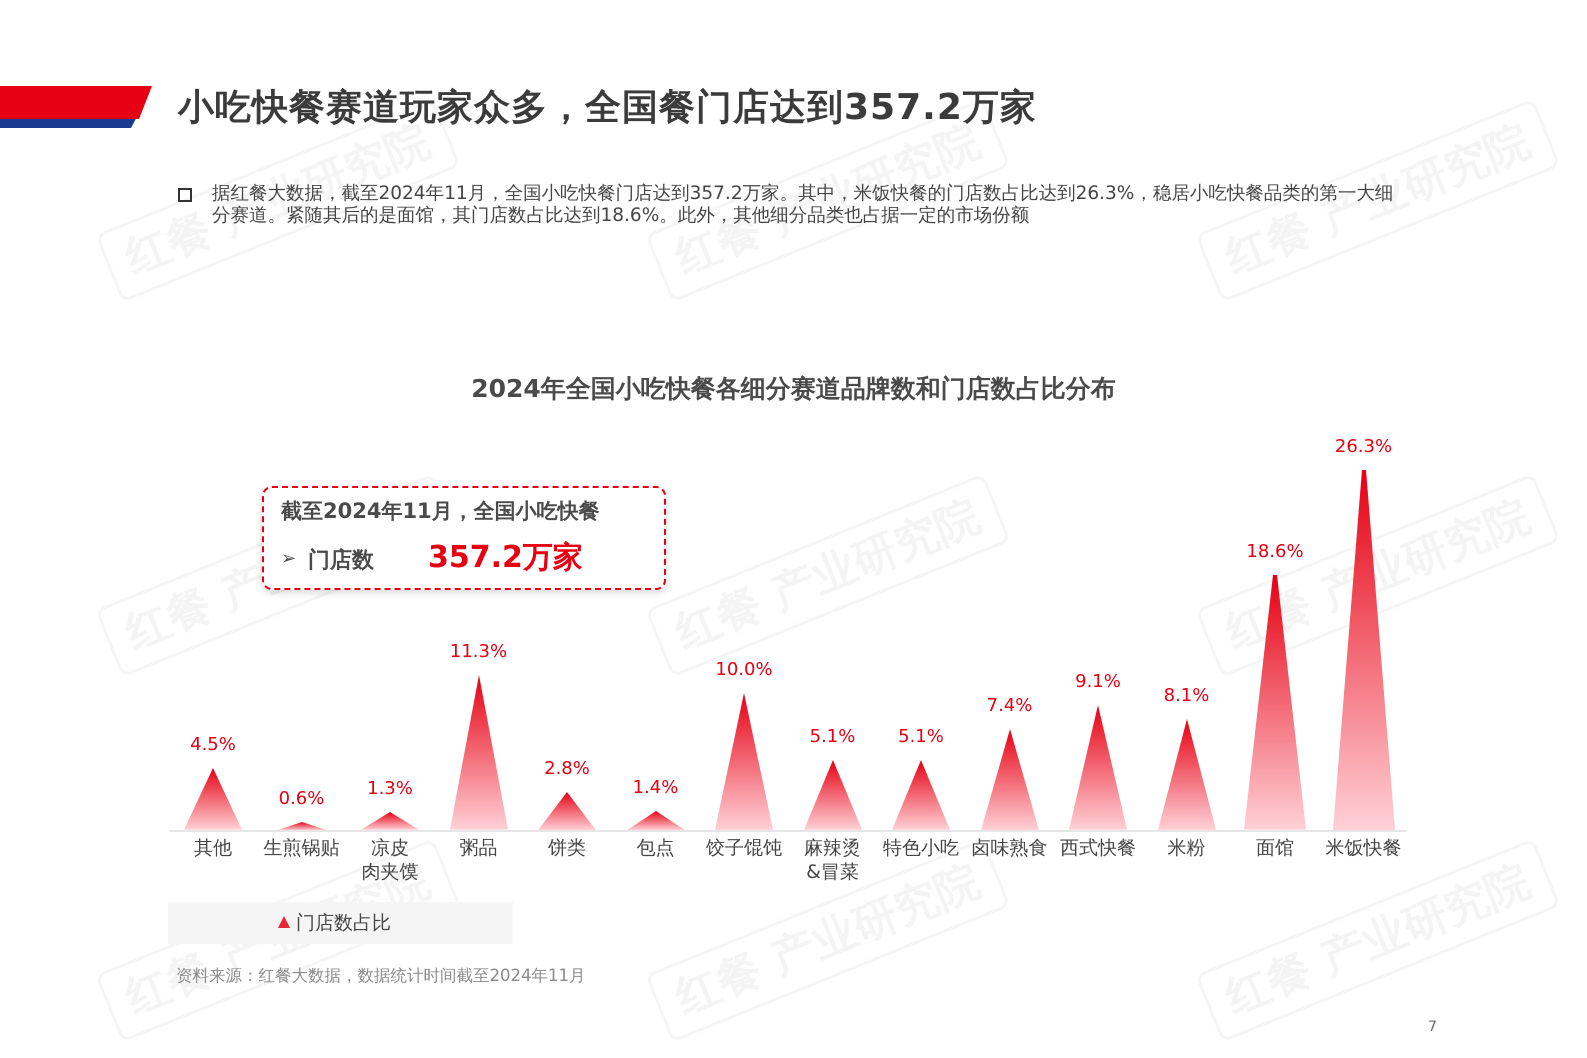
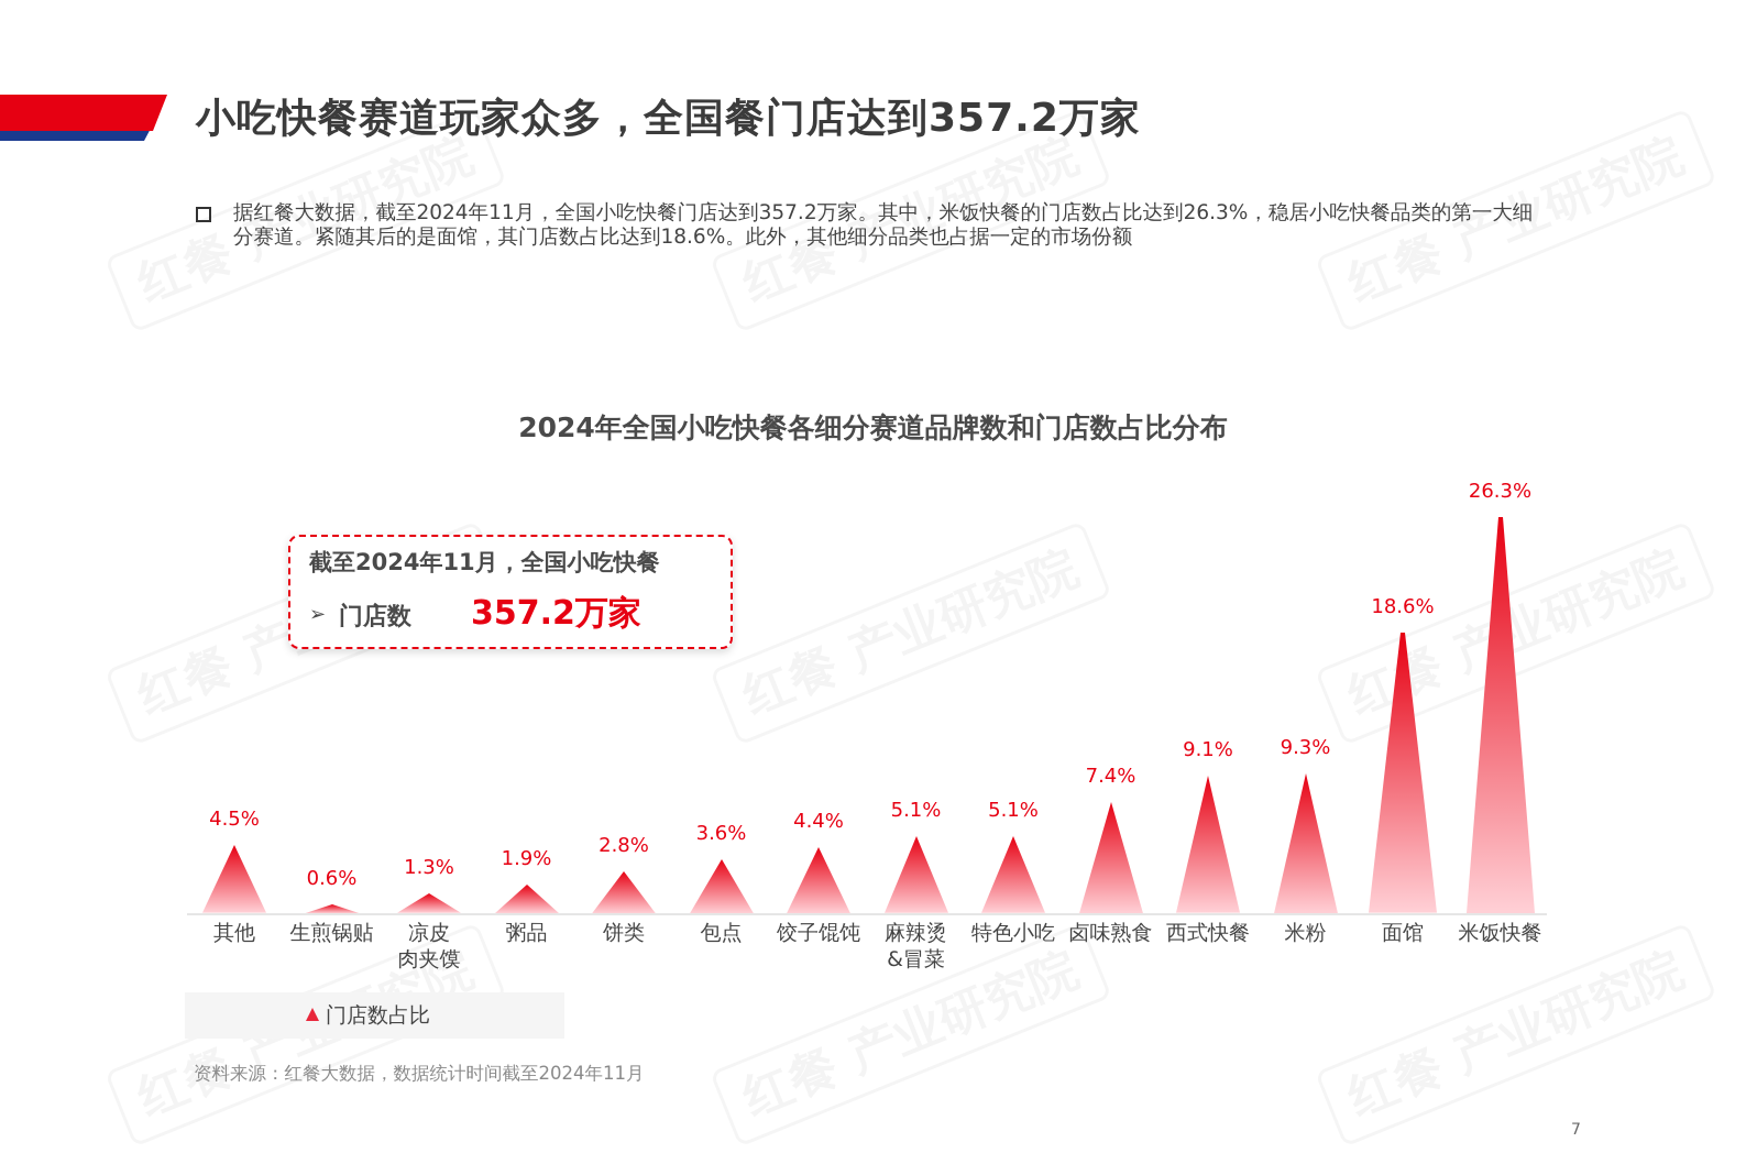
粥品: 11.3% -> 1.9%
包点: 1.4% -> 3.6%
饺子馄饨: 10.0% -> 4.4%
米粉: 8.1% -> 9.3%
